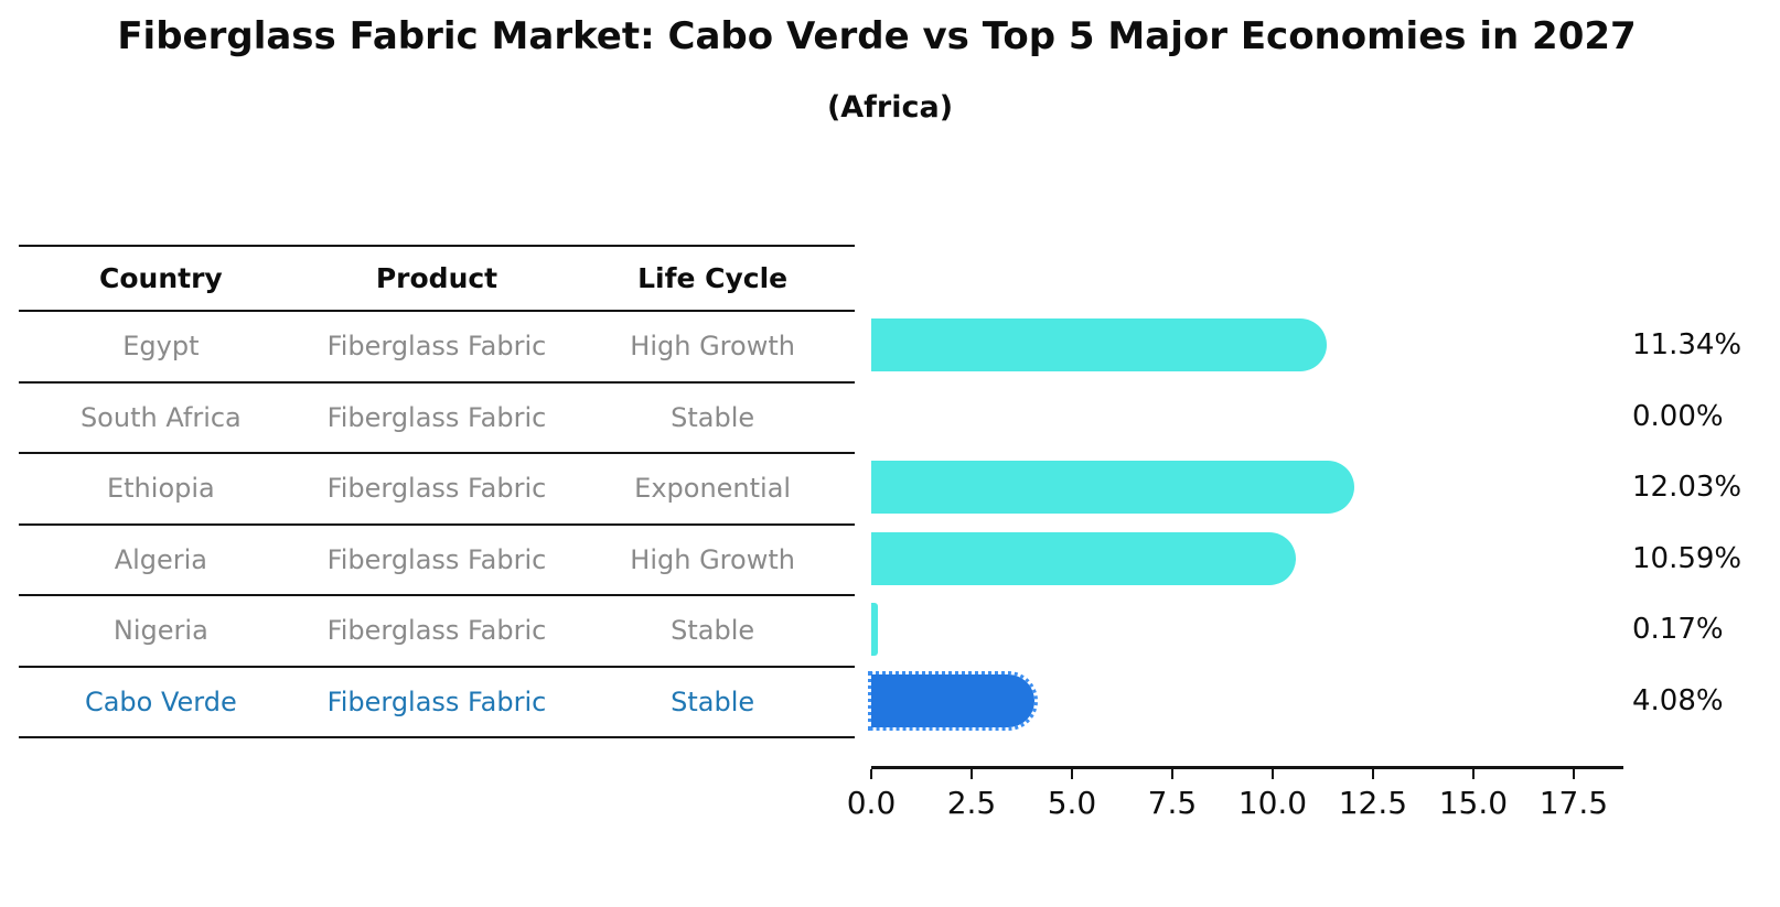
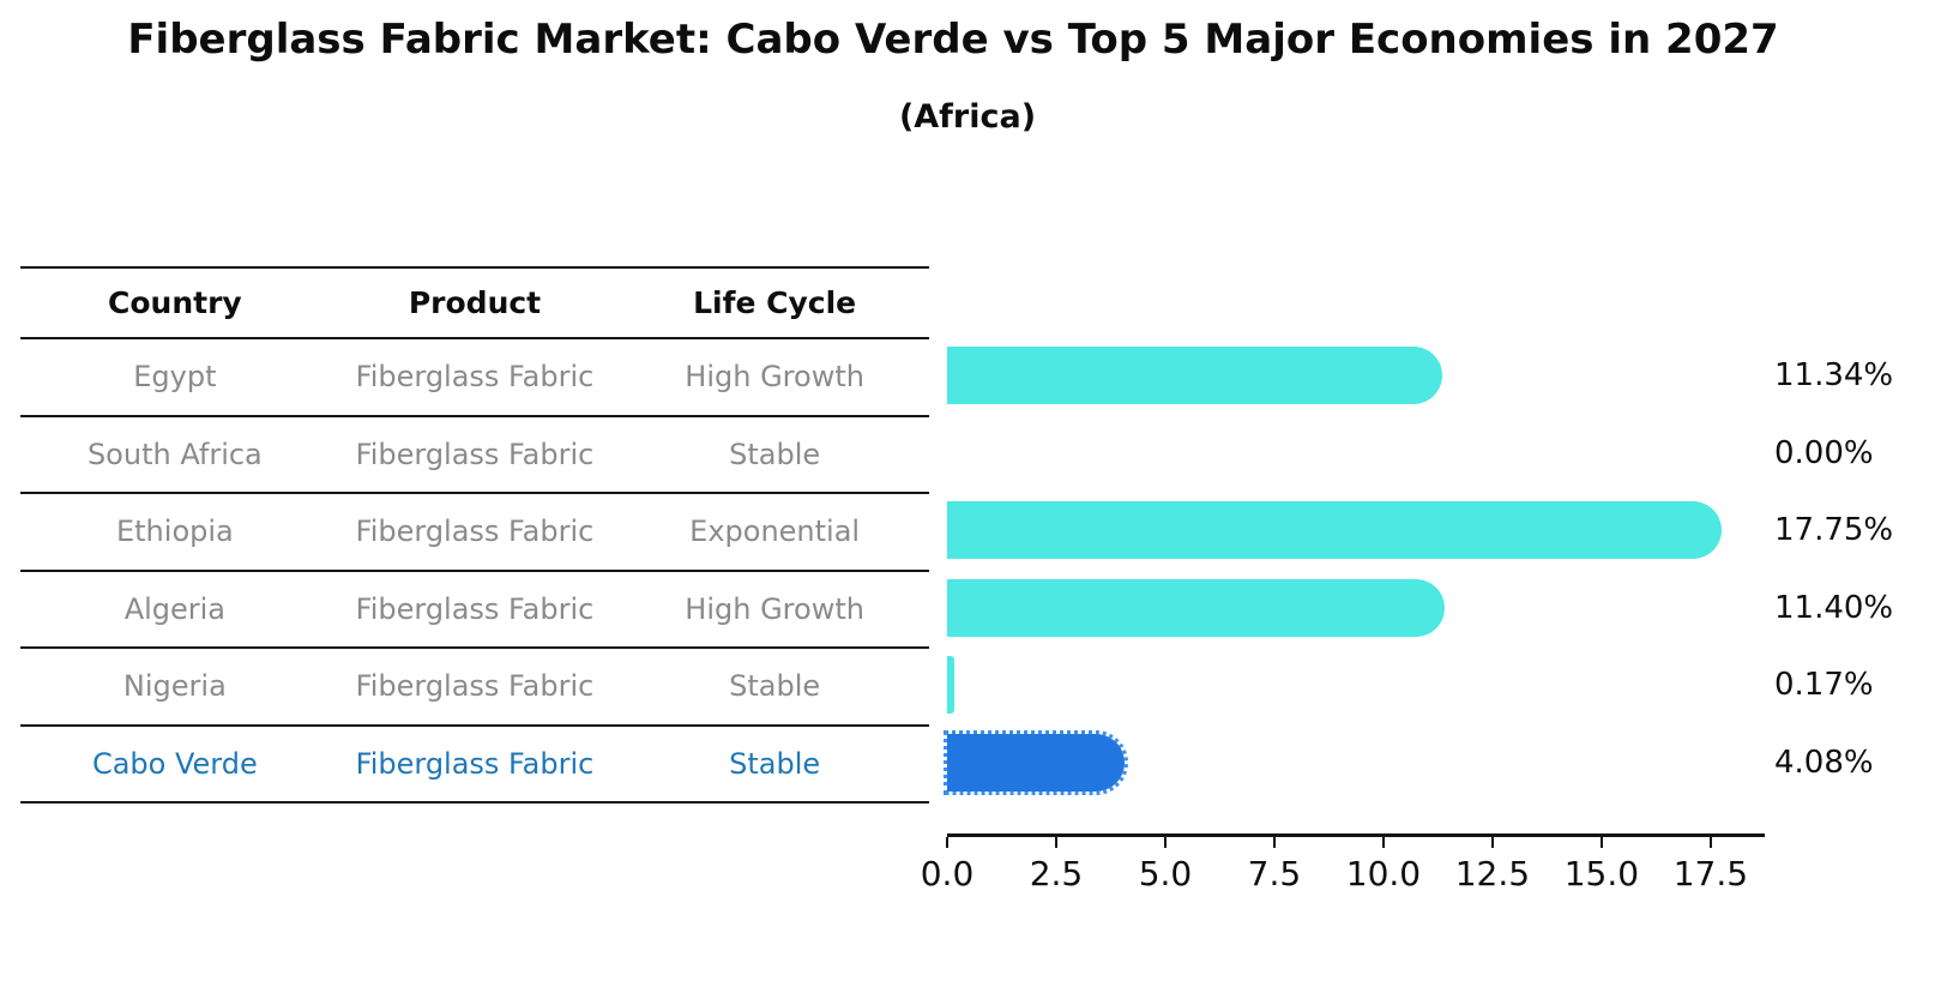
Ethiopia: 12.03% -> 17.75%
Algeria: 10.59% -> 11.40%
